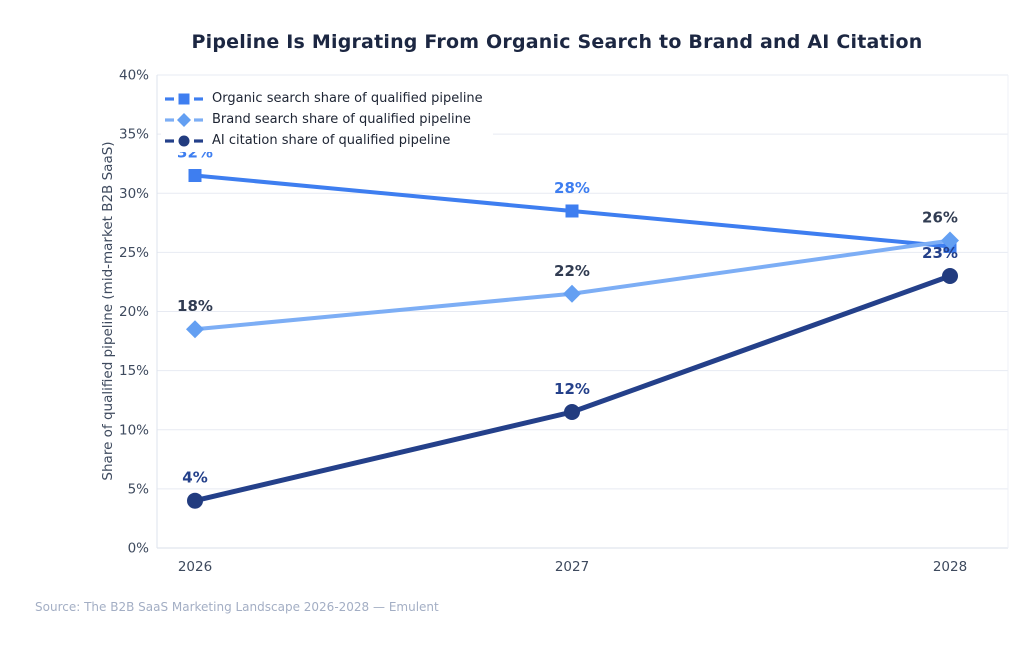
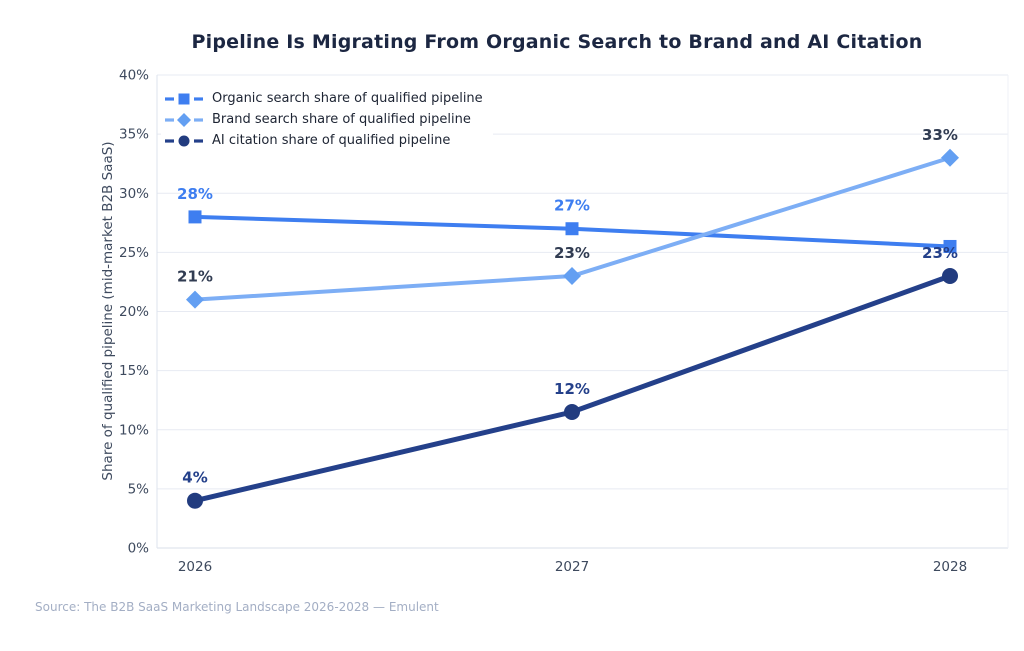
Organic search share of qualified pipeline/2026: 32% -> 28%
Brand search share of qualified pipeline/2026: 18% -> 21%
Organic search share of qualified pipeline/2027: 28% -> 27%
Brand search share of qualified pipeline/2027: 22% -> 23%
Brand search share of qualified pipeline/2028: 26% -> 33%
